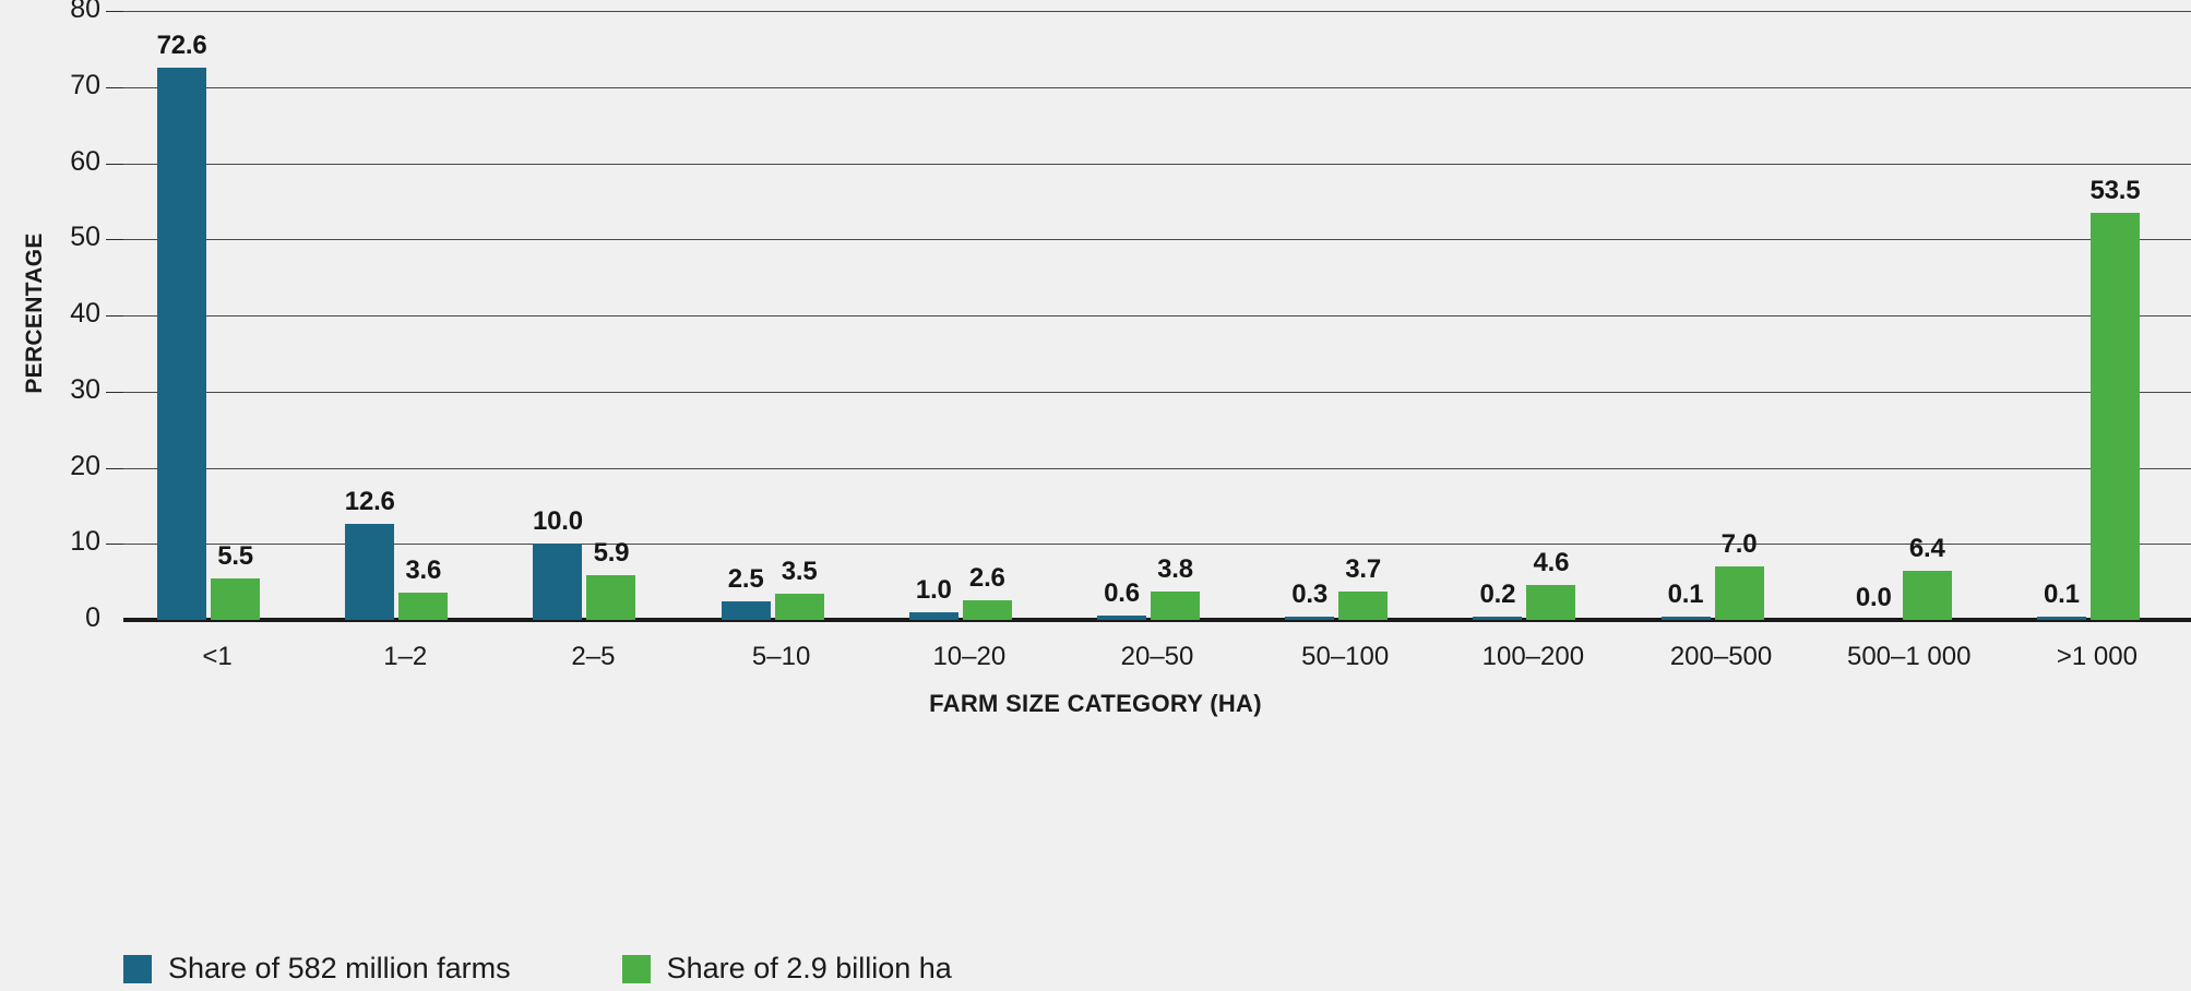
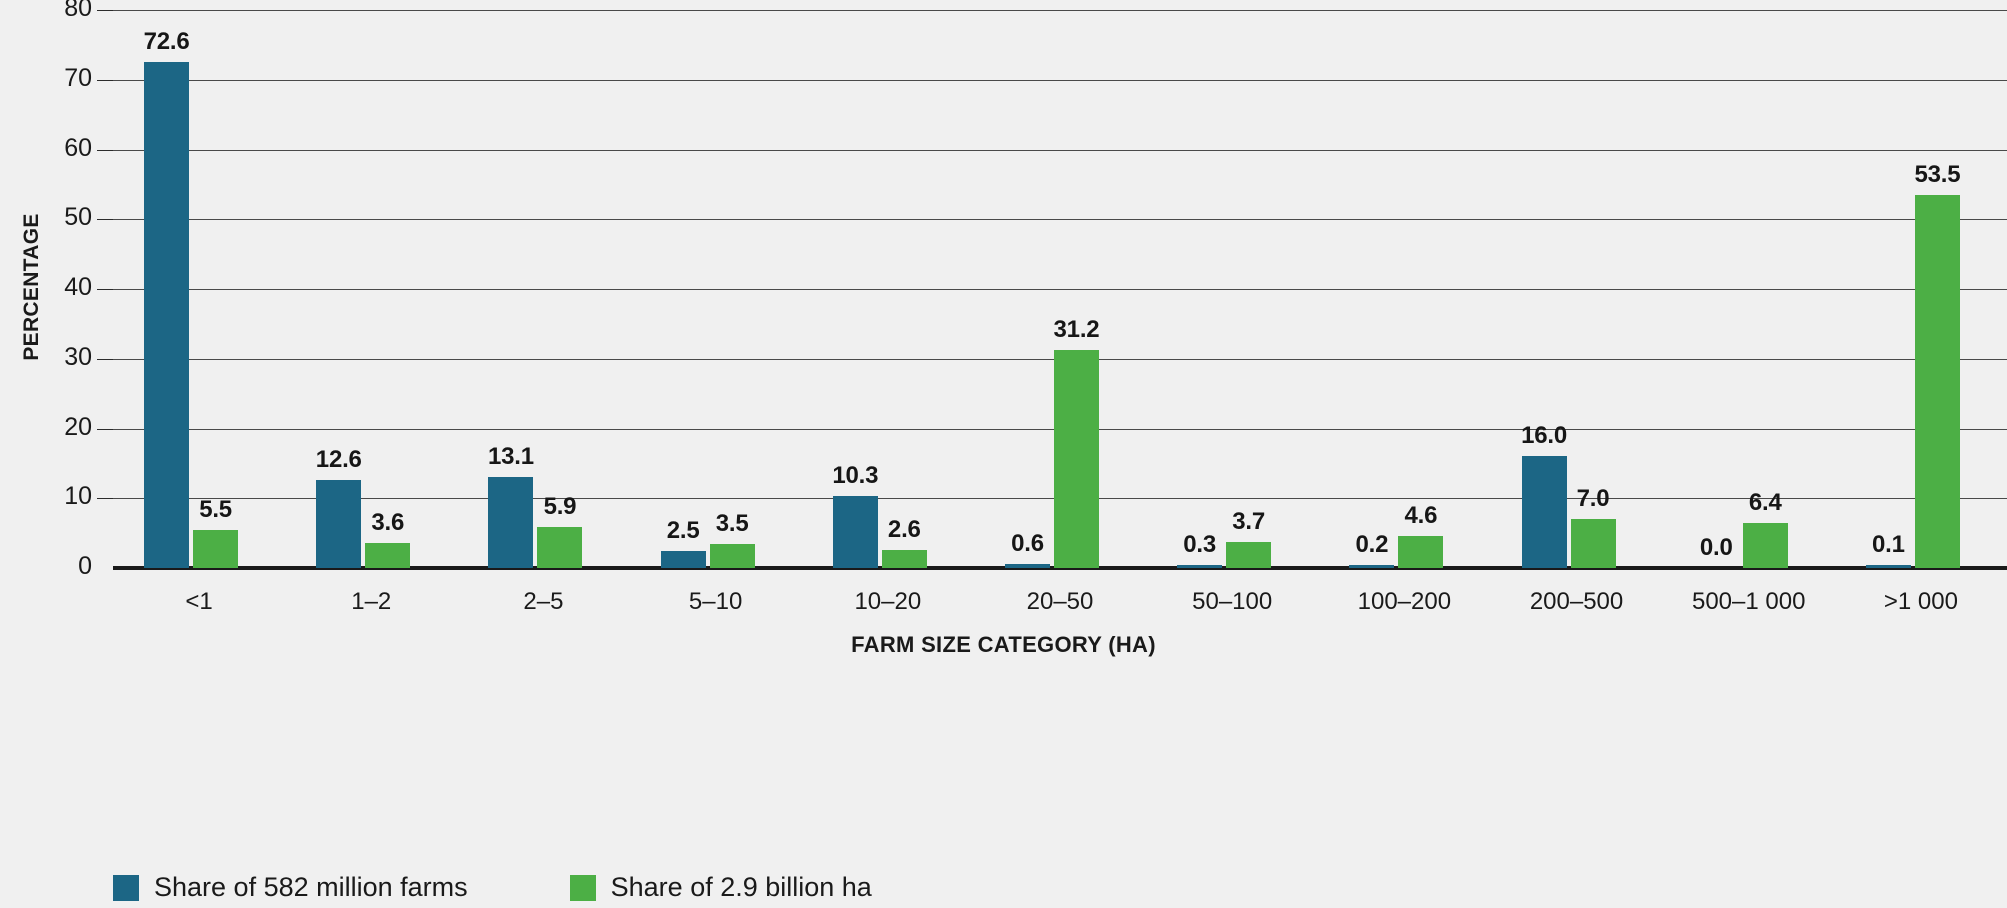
Share of 582 million farms/2–5: 10.0 -> 13.1
Share of 582 million farms/10–20: 1.0 -> 10.3
Share of 2.9 billion ha/20–50: 3.8 -> 31.2
Share of 582 million farms/200–500: 0.1 -> 16.0
